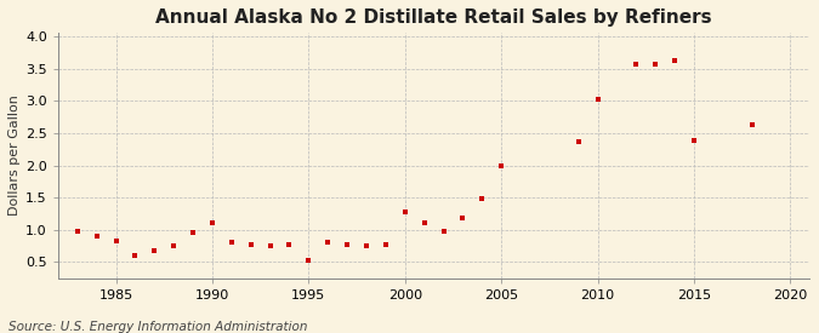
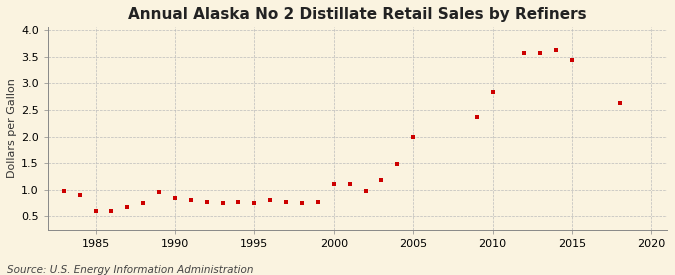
1985: 0.82 -> 0.60
1990: 1.10 -> 0.85
1995: 0.52 -> 0.75
2000: 1.28 -> 1.10
2010: 3.02 -> 2.83
2015: 2.38 -> 3.43
